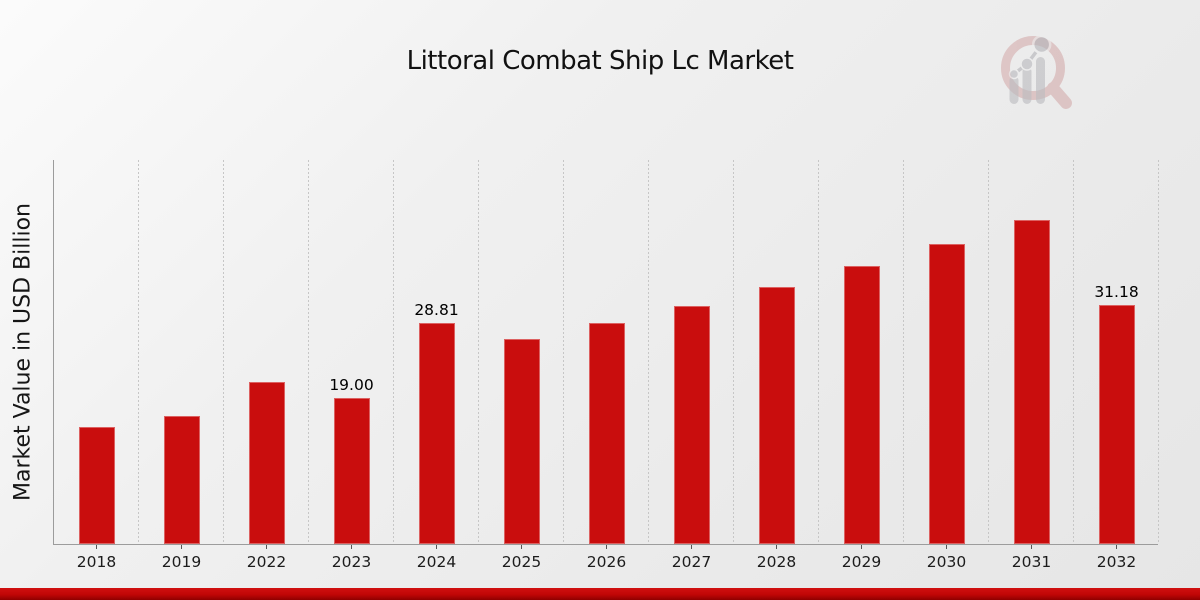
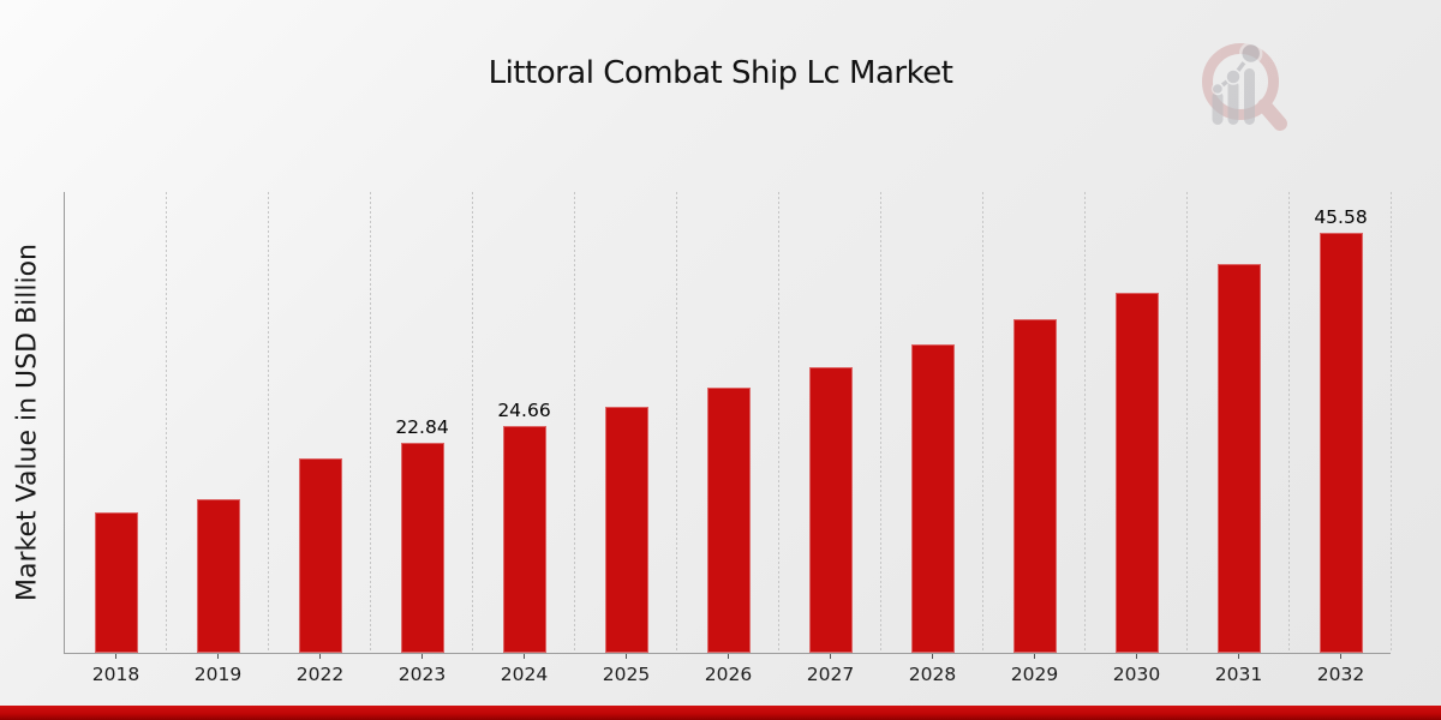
2023: 19.00 -> 22.84
2024: 28.81 -> 24.66
2032: 31.18 -> 45.58
